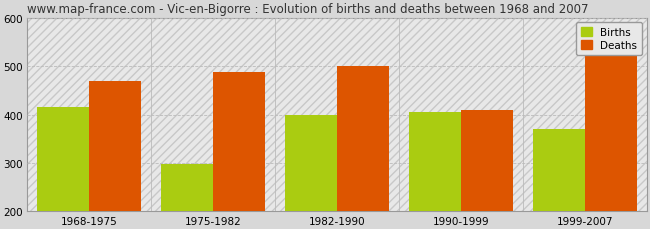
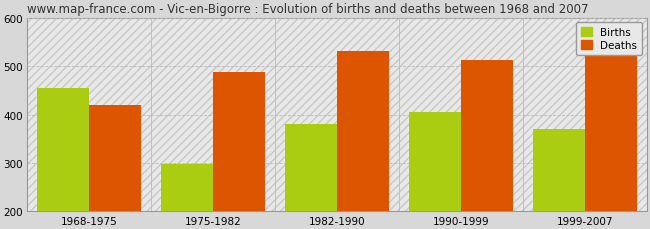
Births/1968-1975: 415 -> 455
Deaths/1968-1975: 470 -> 420
Births/1982-1990: 400 -> 380
Deaths/1982-1990: 500 -> 531
Deaths/1990-1999: 410 -> 513
